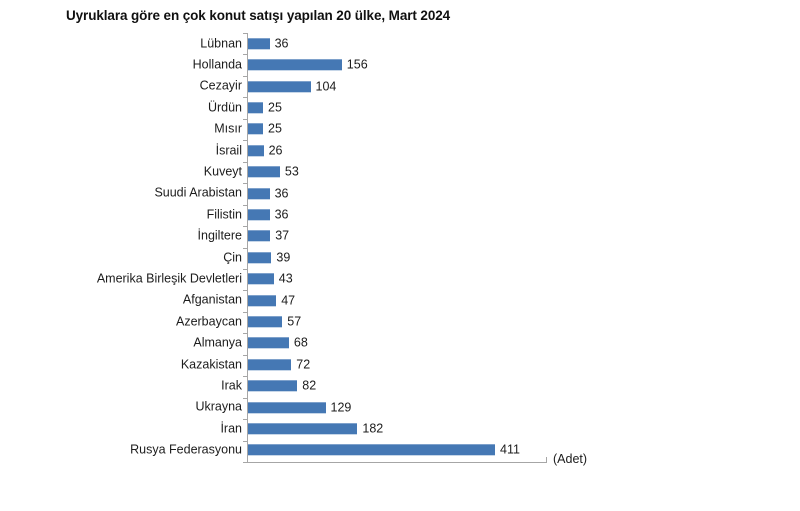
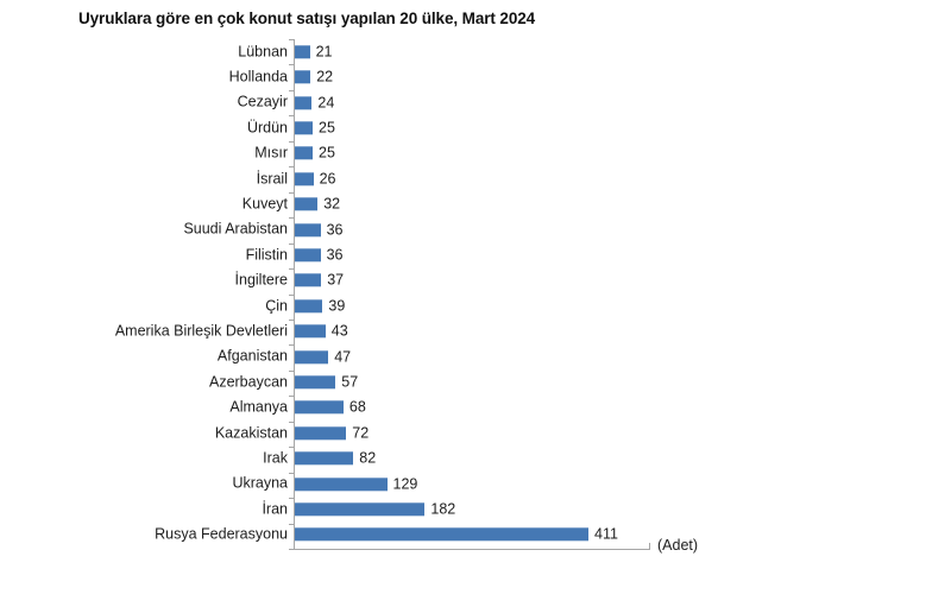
Lübnan: 36 -> 21
Hollanda: 156 -> 22
Cezayir: 104 -> 24
Kuveyt: 53 -> 32
